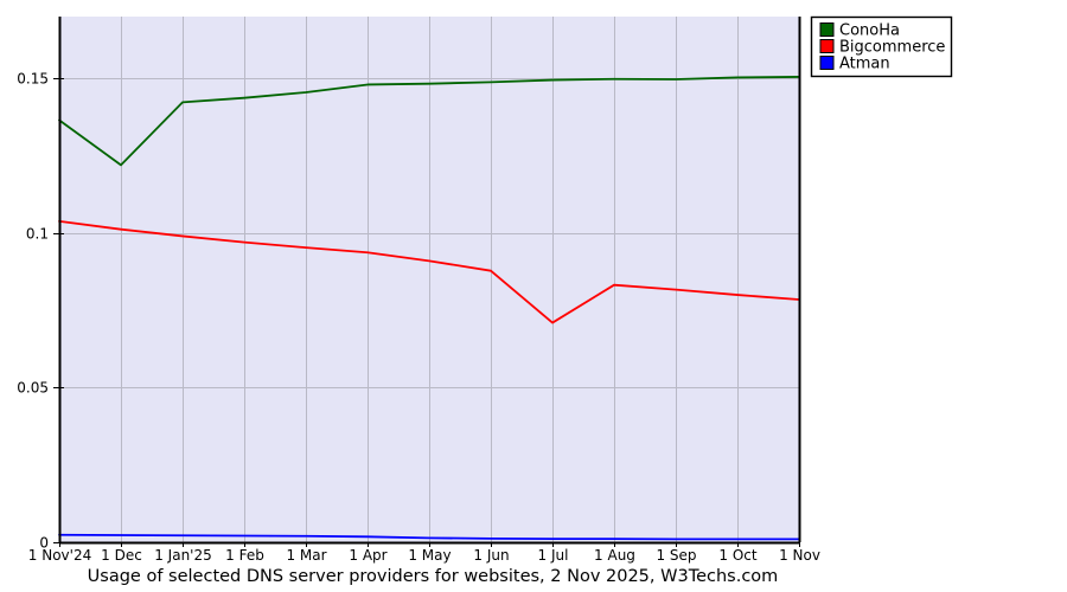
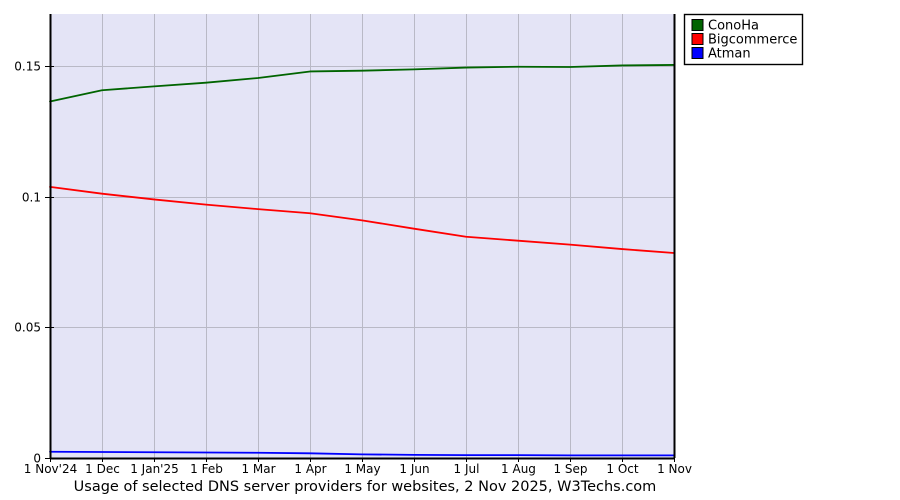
ConoHa/1 Dec: 0.122 -> 0.141
Bigcommerce/1 Jul: 0.071 -> 0.085
